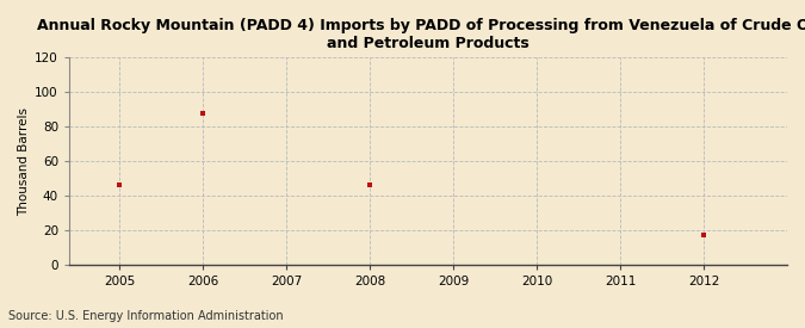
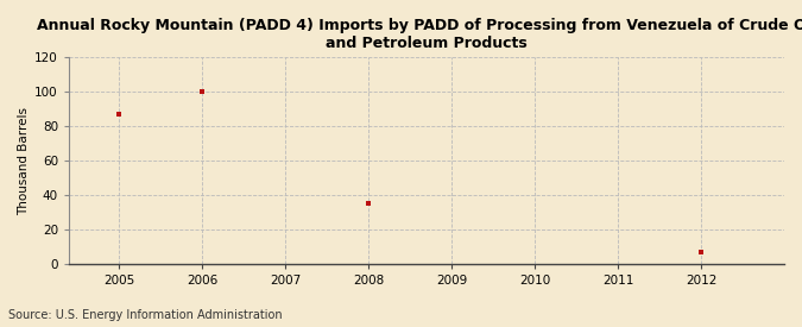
2005: 46 -> 87
2006: 88 -> 100
2008: 46 -> 35
2012: 17 -> 7
